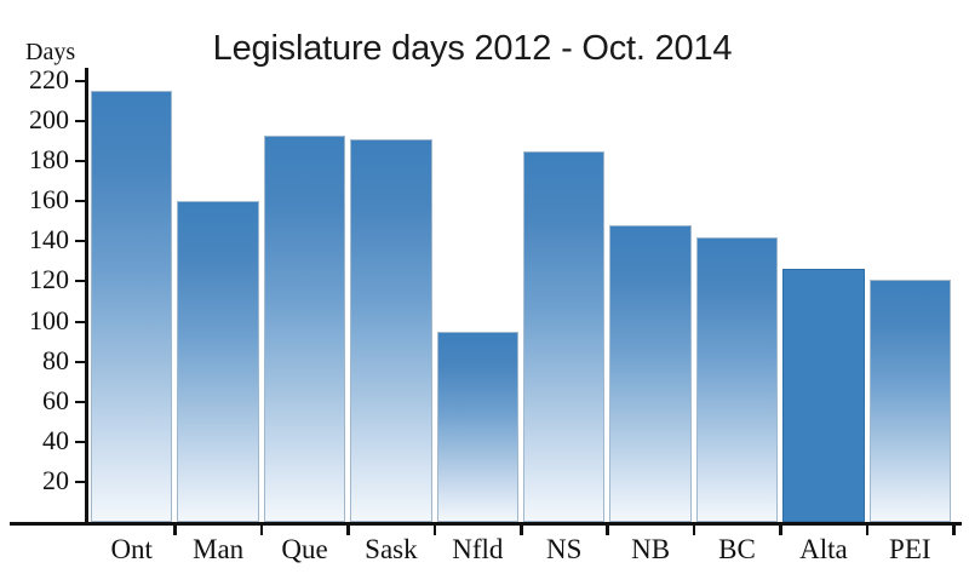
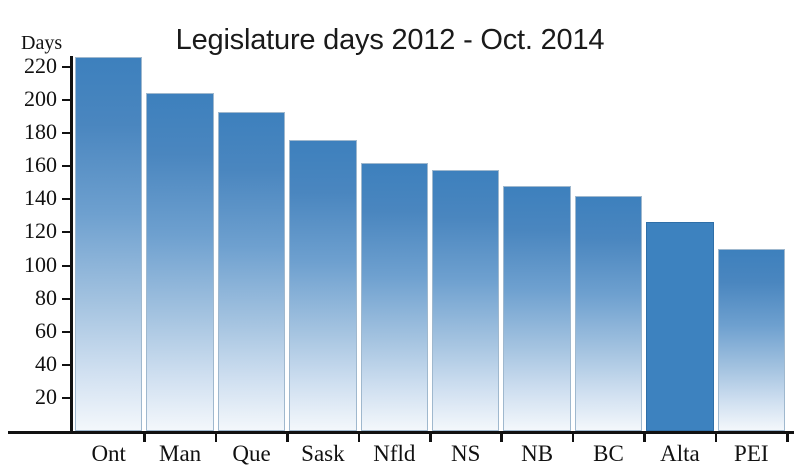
Ont: 215 -> 226
Man: 160 -> 204
Sask: 191 -> 176
Nfld: 95 -> 162
NS: 185 -> 158
PEI: 121 -> 110
